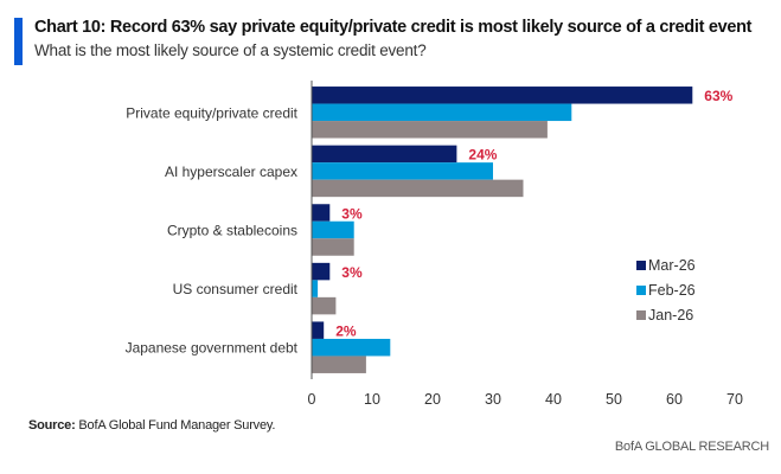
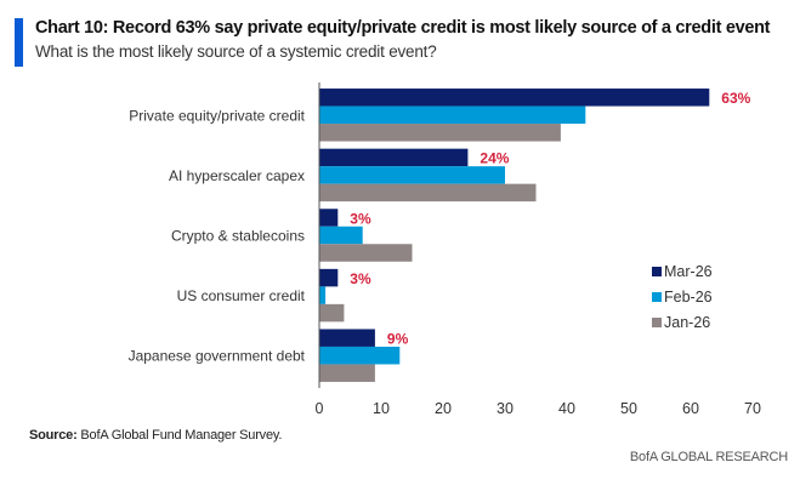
Jan-26/Crypto & stablecoins: 7 -> 15
Mar-26/Japanese government debt: 2% -> 9%
